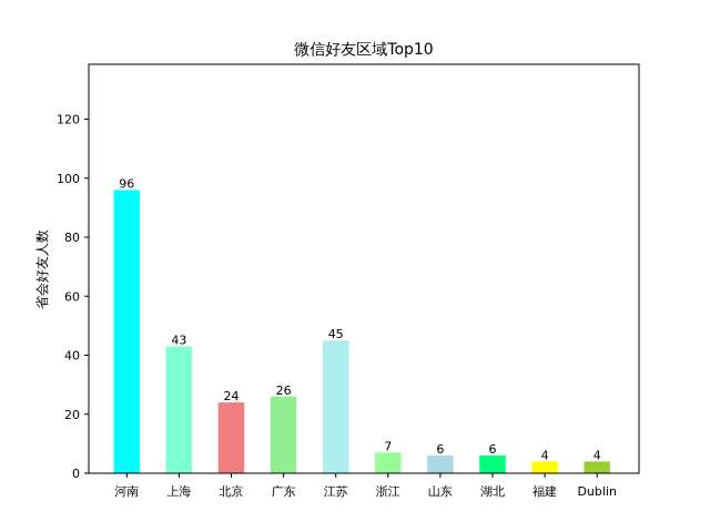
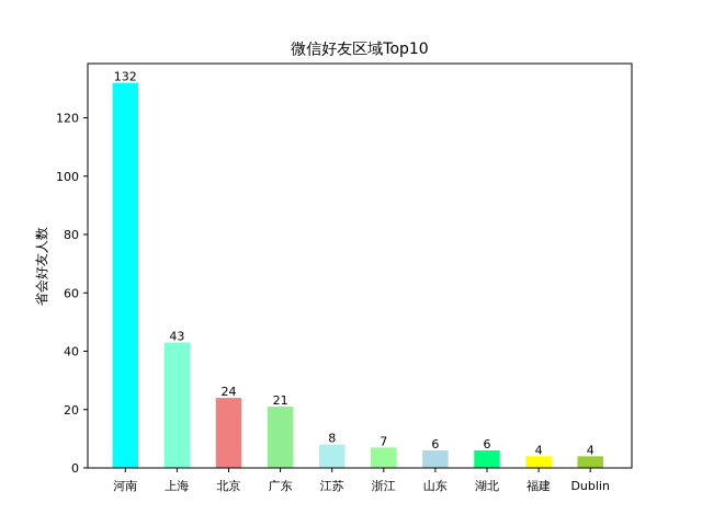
河南: 96 -> 132
广东: 26 -> 21
江苏: 45 -> 8
